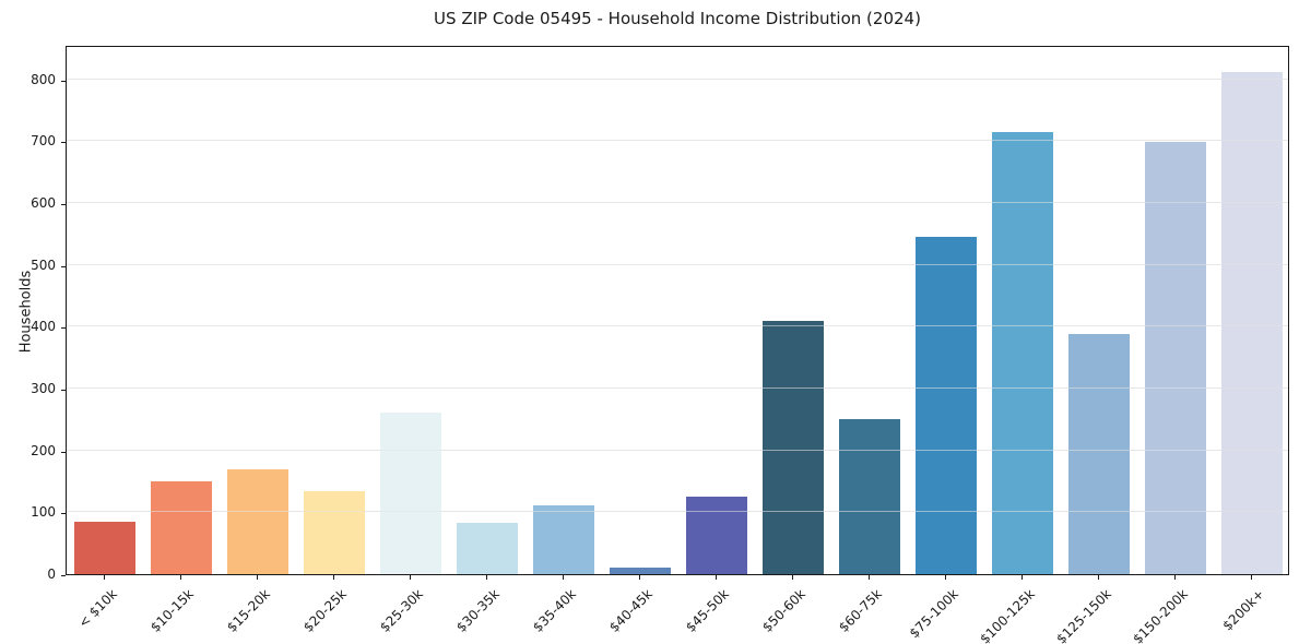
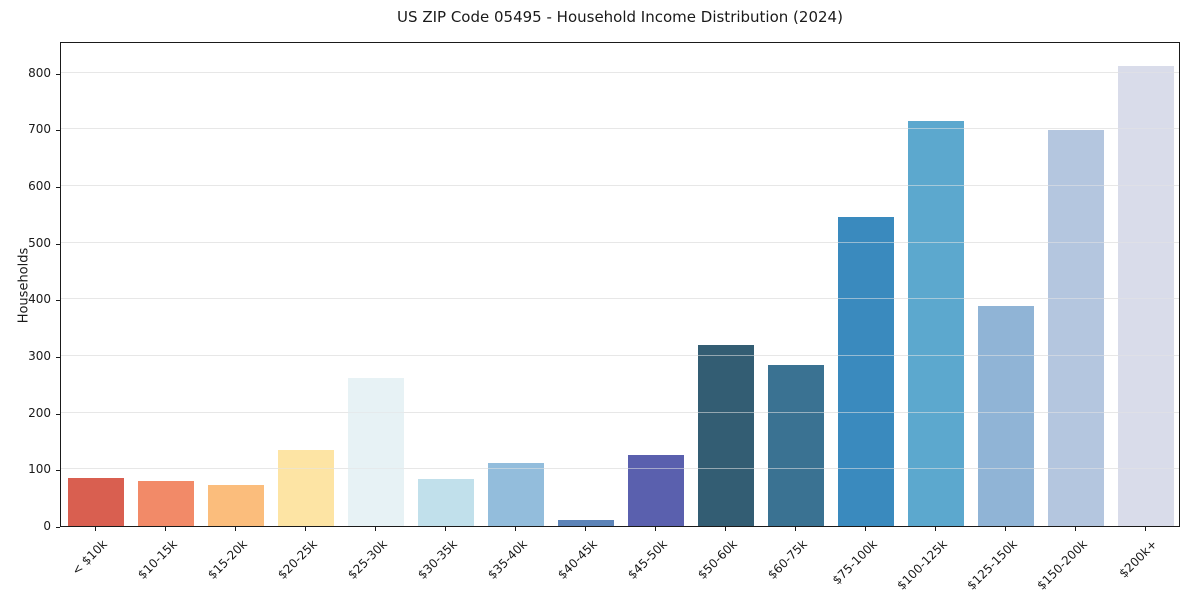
$10-15k: 150 -> 80
$15-20k: 170 -> 70
$50-60k: 410 -> 320
$60-75k: 250 -> 280
